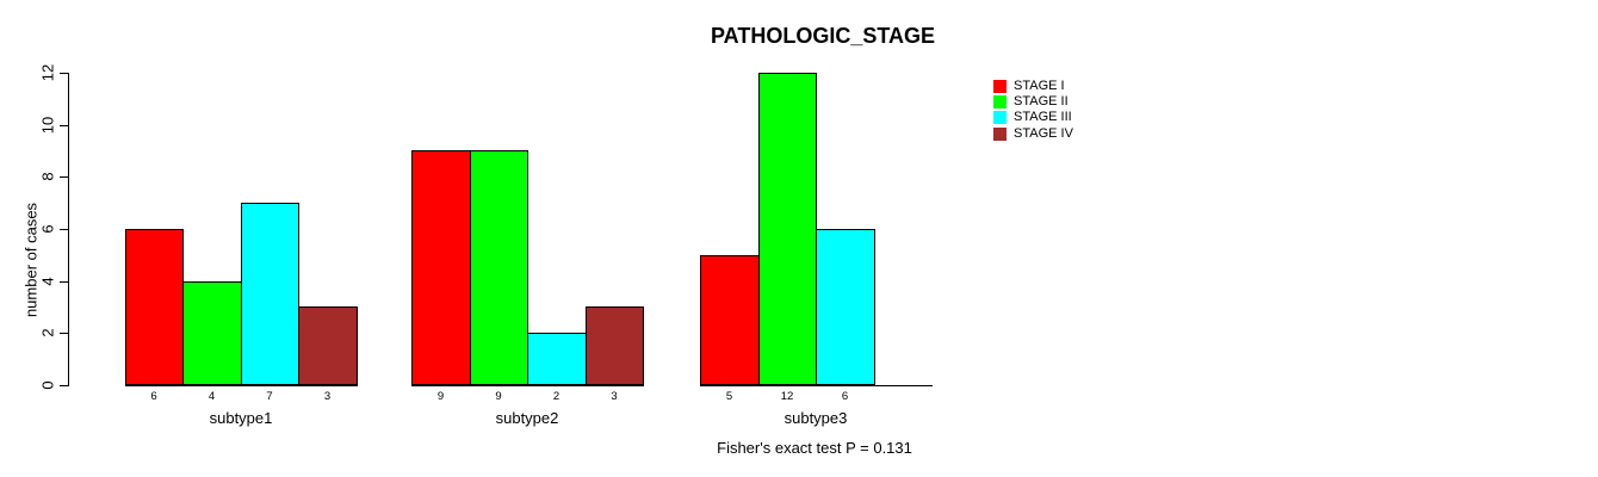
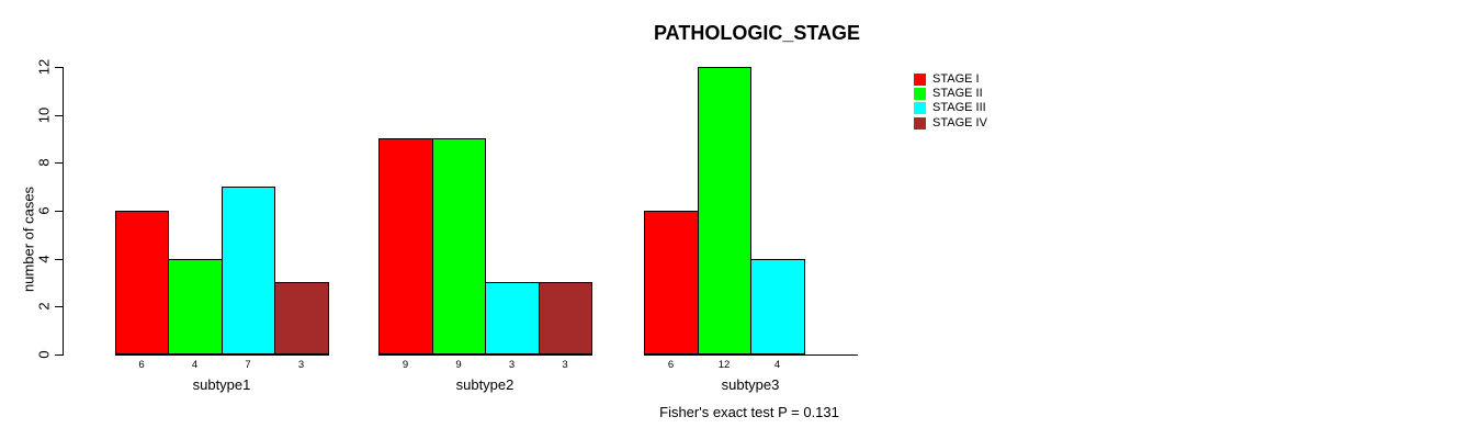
STAGE III/subtype2: 2 -> 3
STAGE I/subtype3: 5 -> 6
STAGE III/subtype3: 6 -> 4
